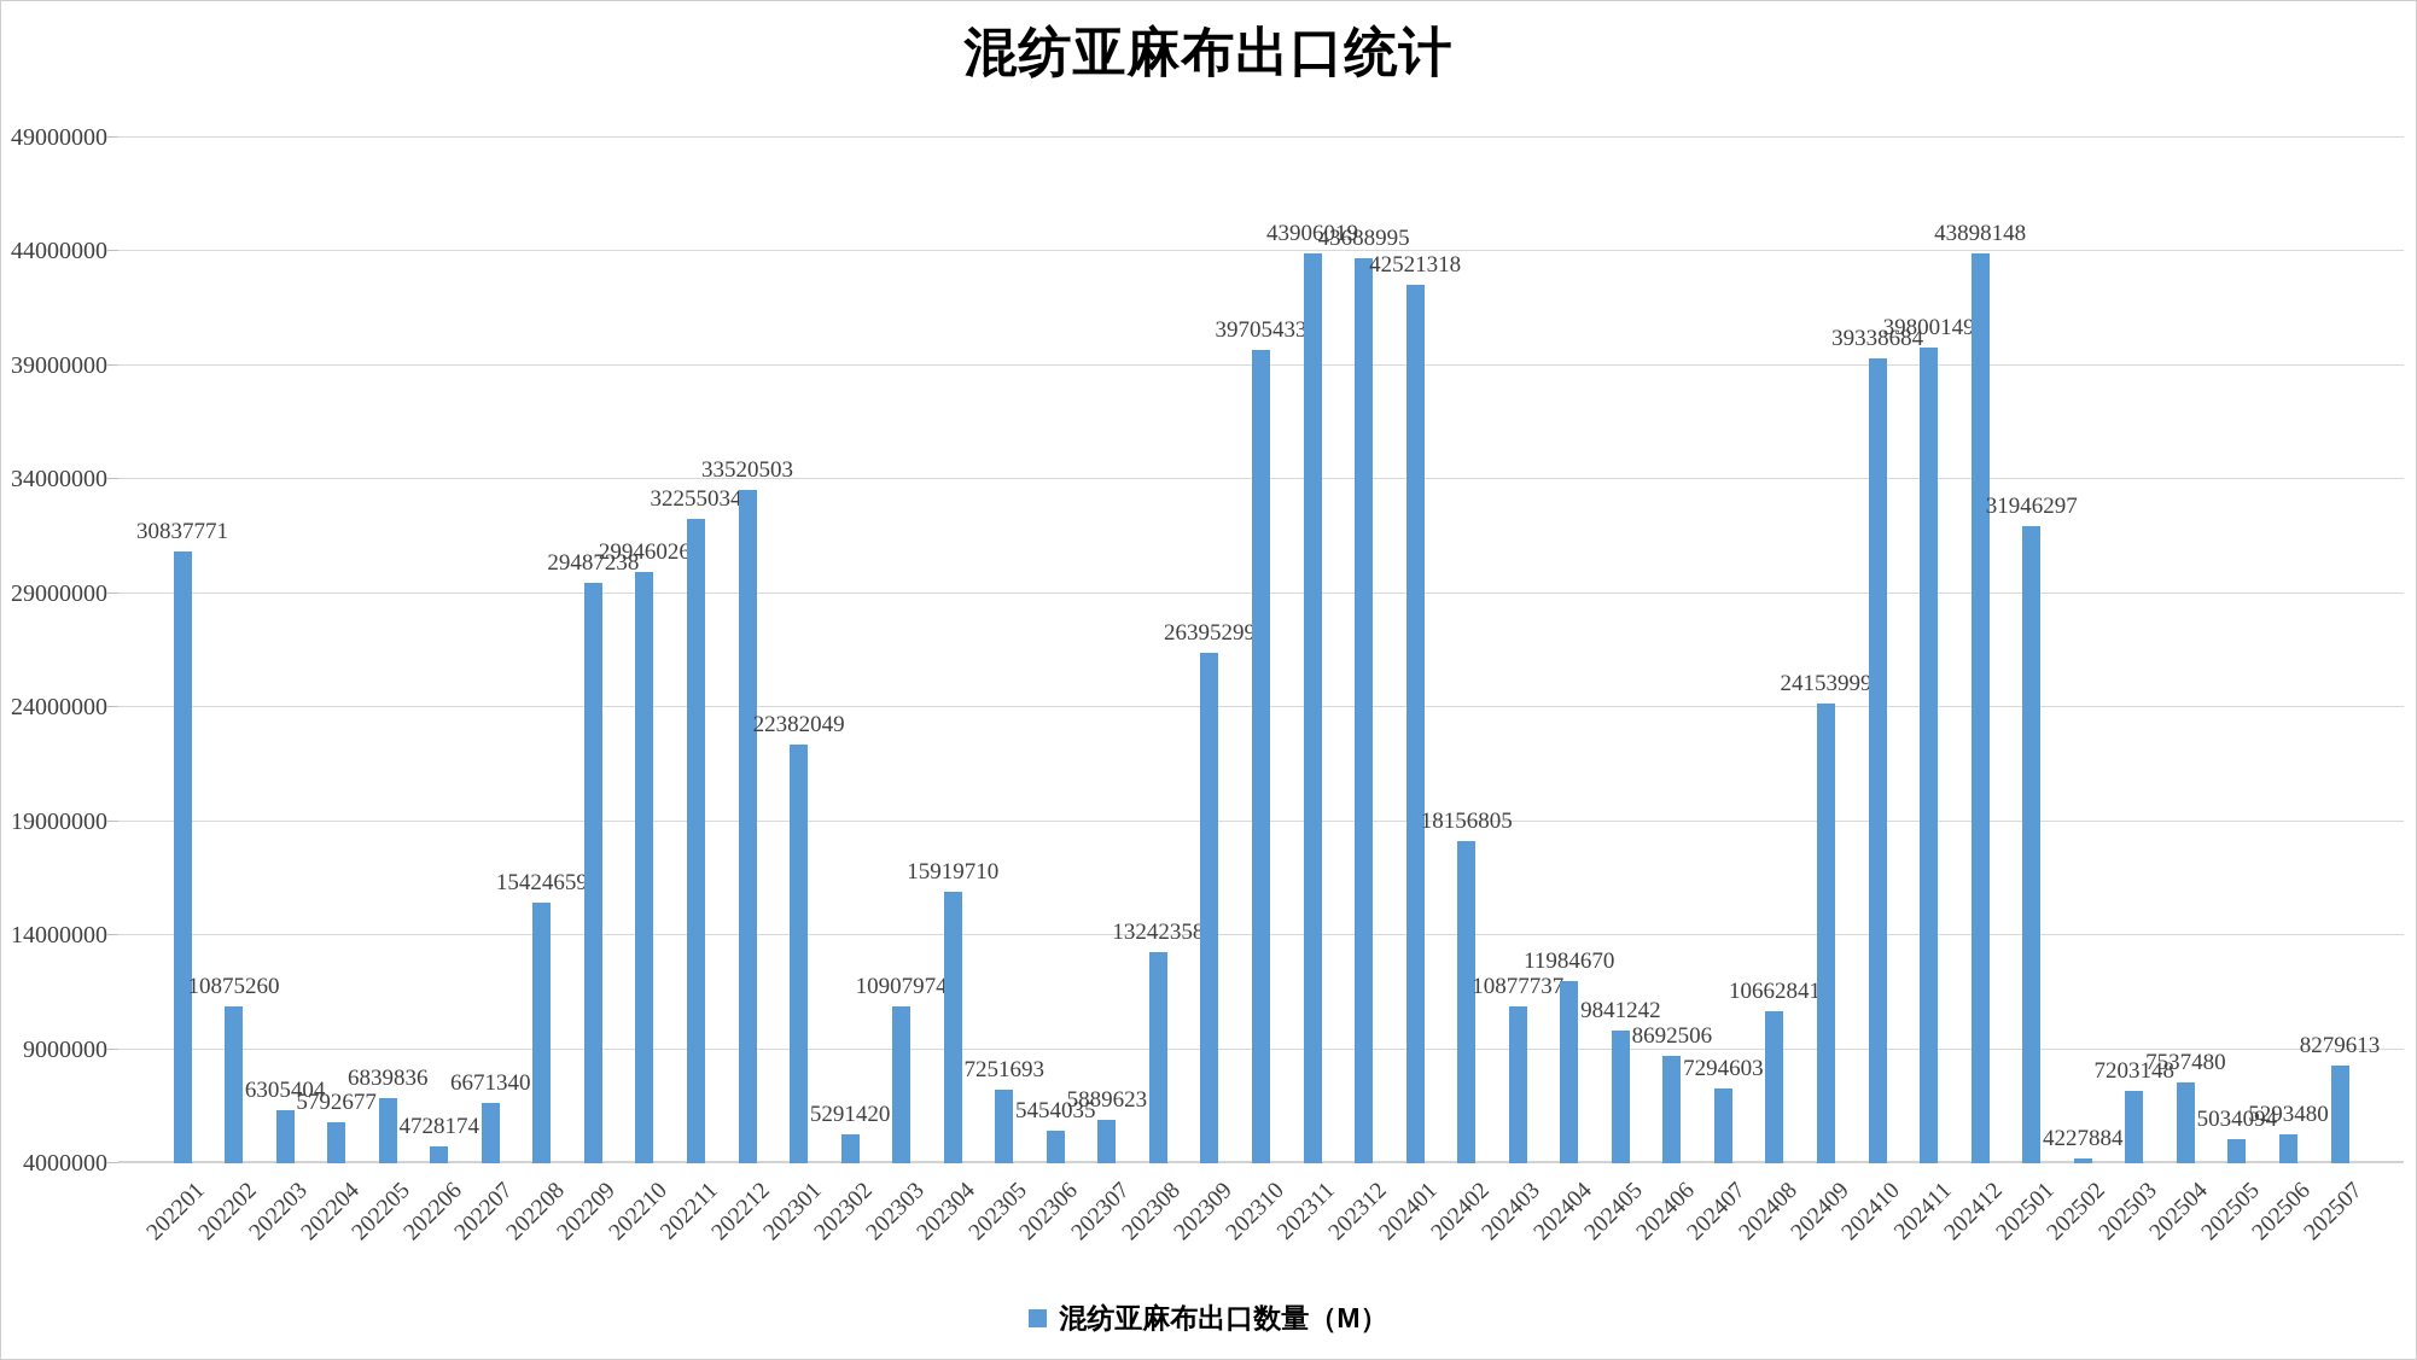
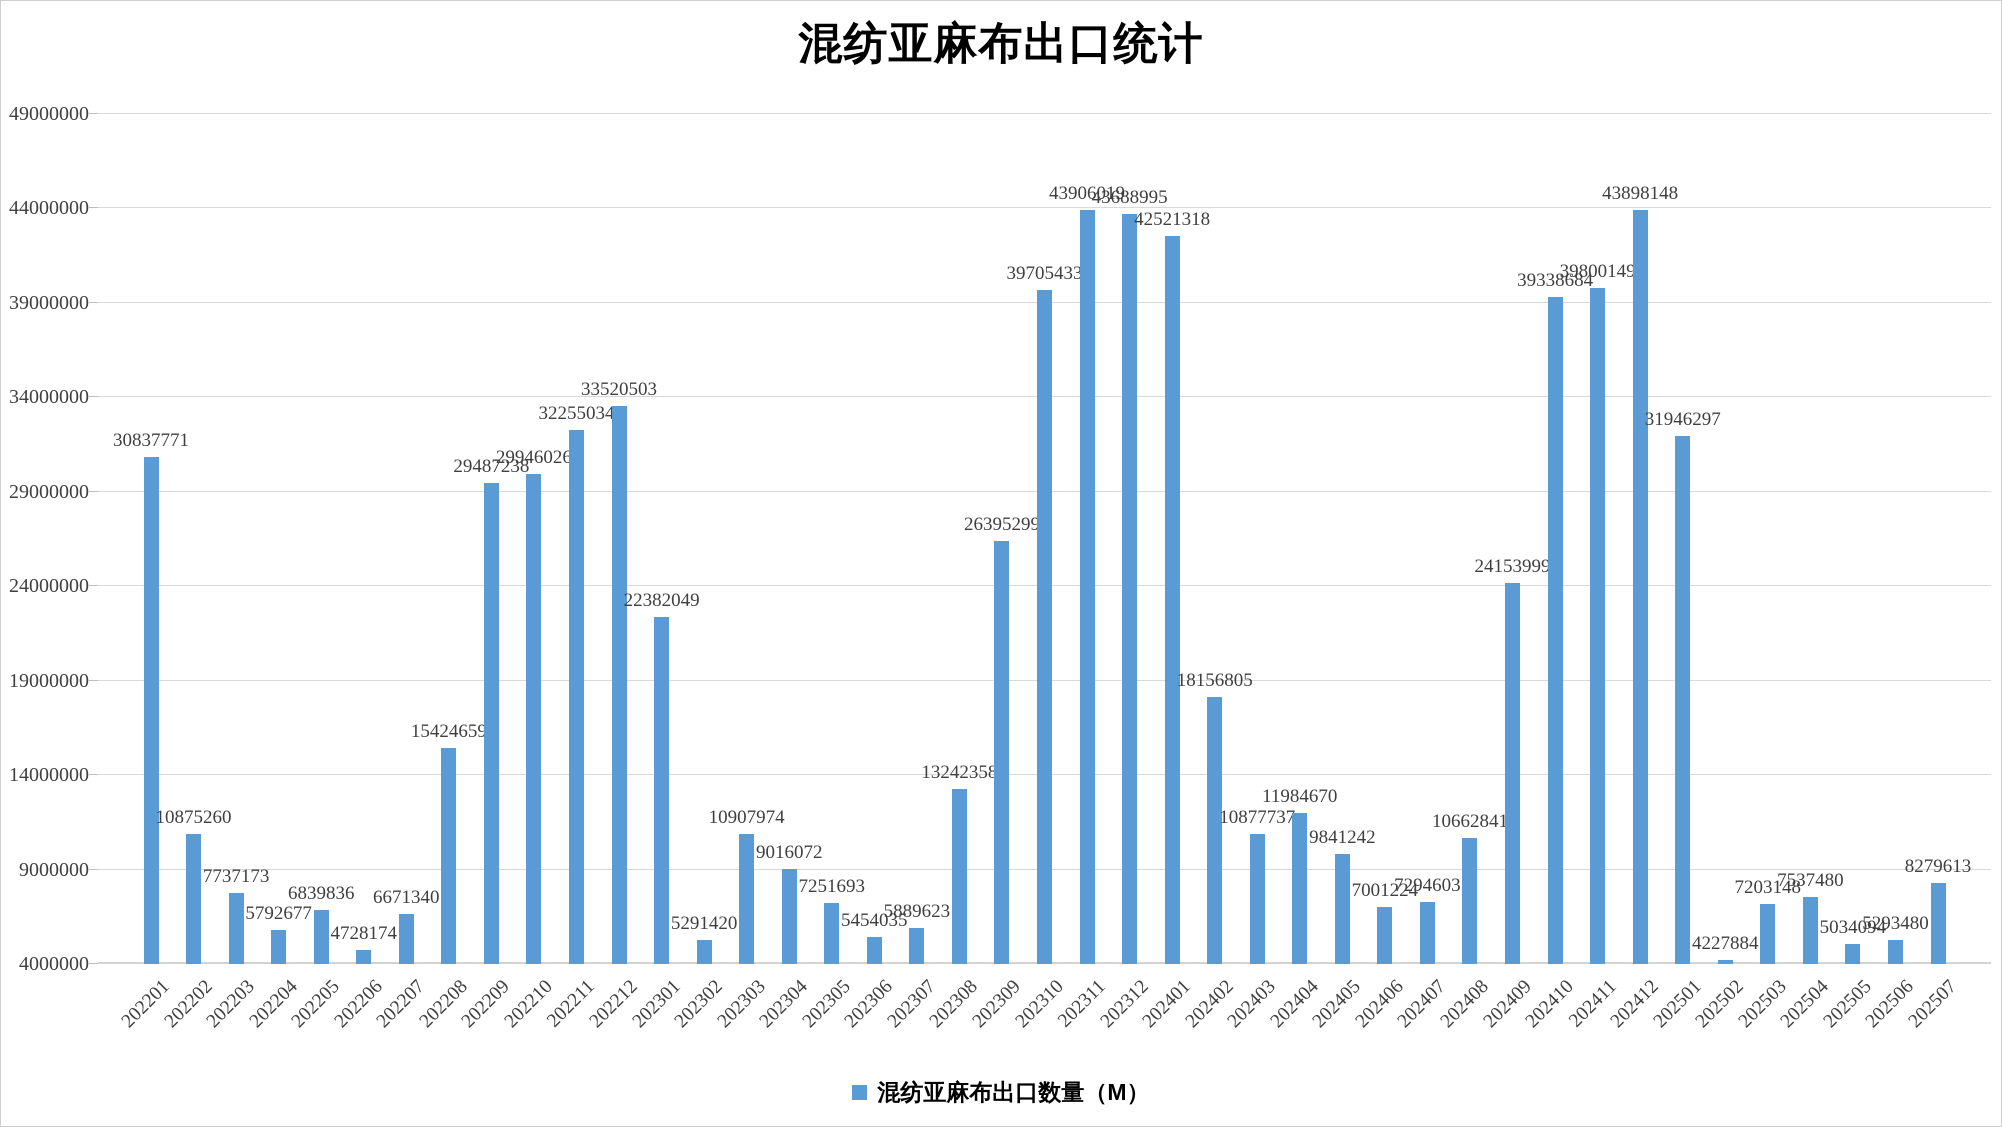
202203: 6305404 -> 7737173
202304: 15919710 -> 9016072
202406: 8692506 -> 7001224
